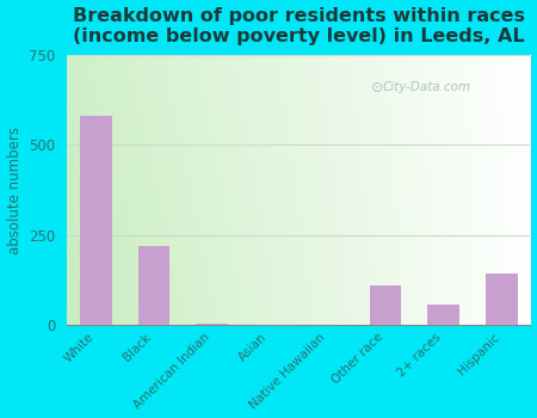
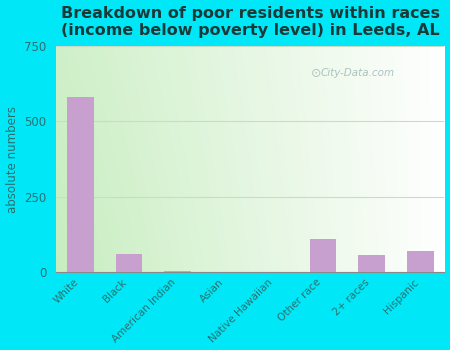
Black: 220 -> 60
Hispanic: 145 -> 70
